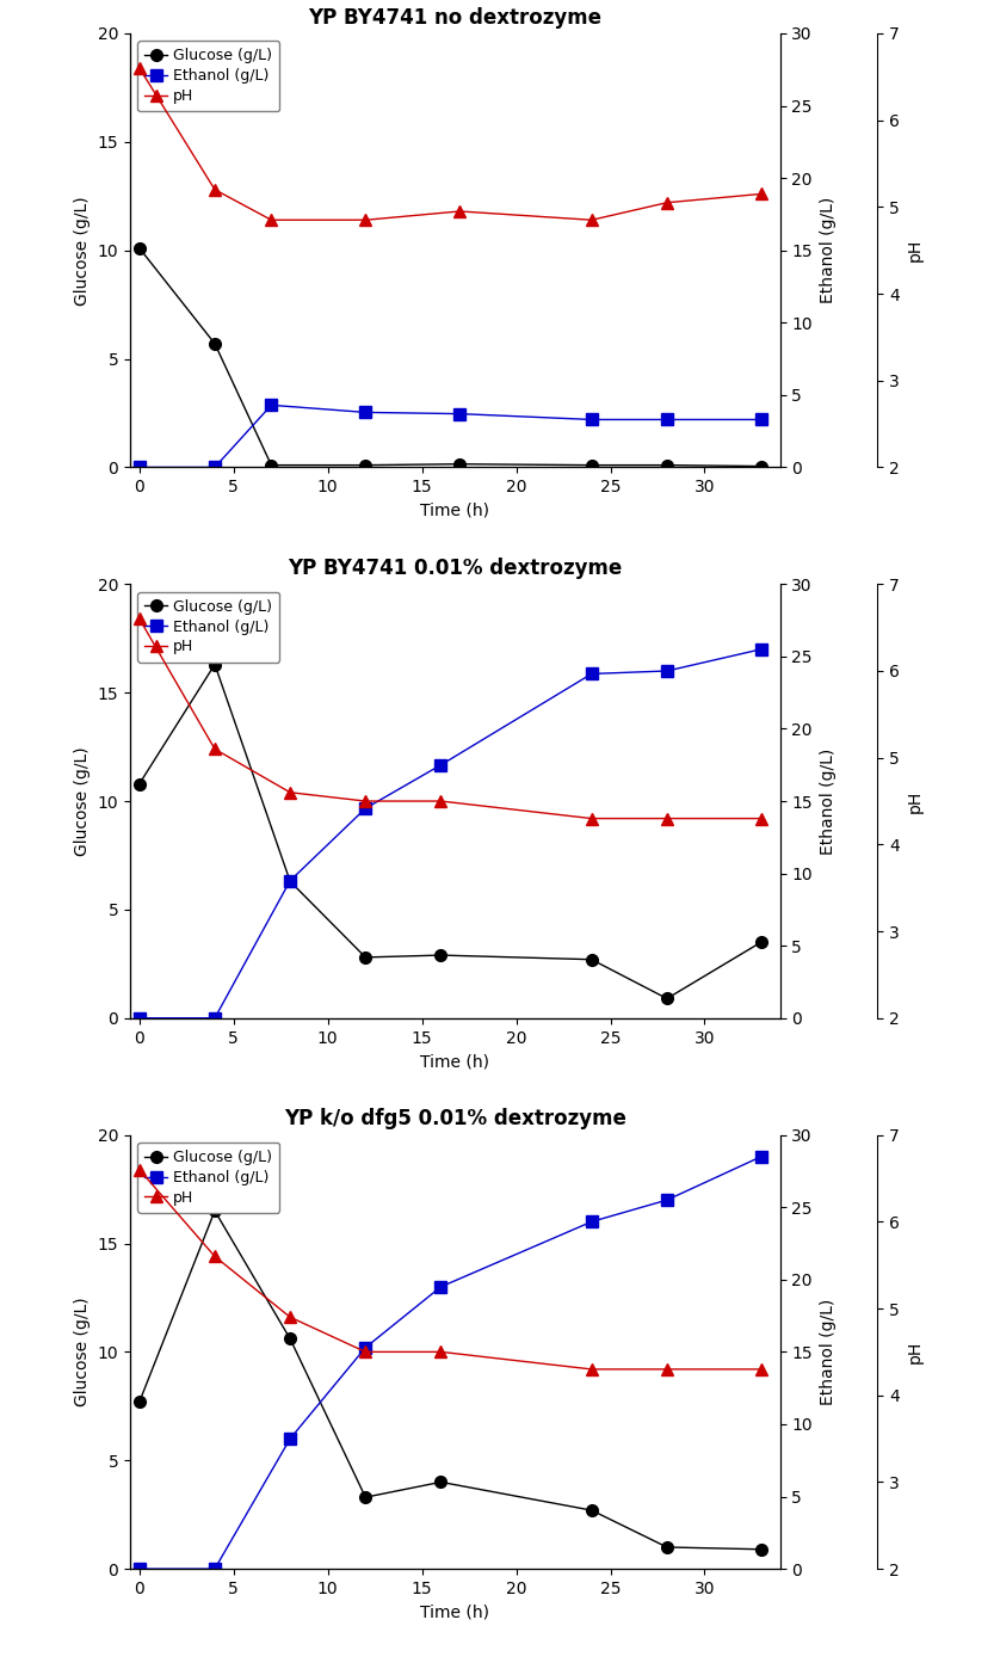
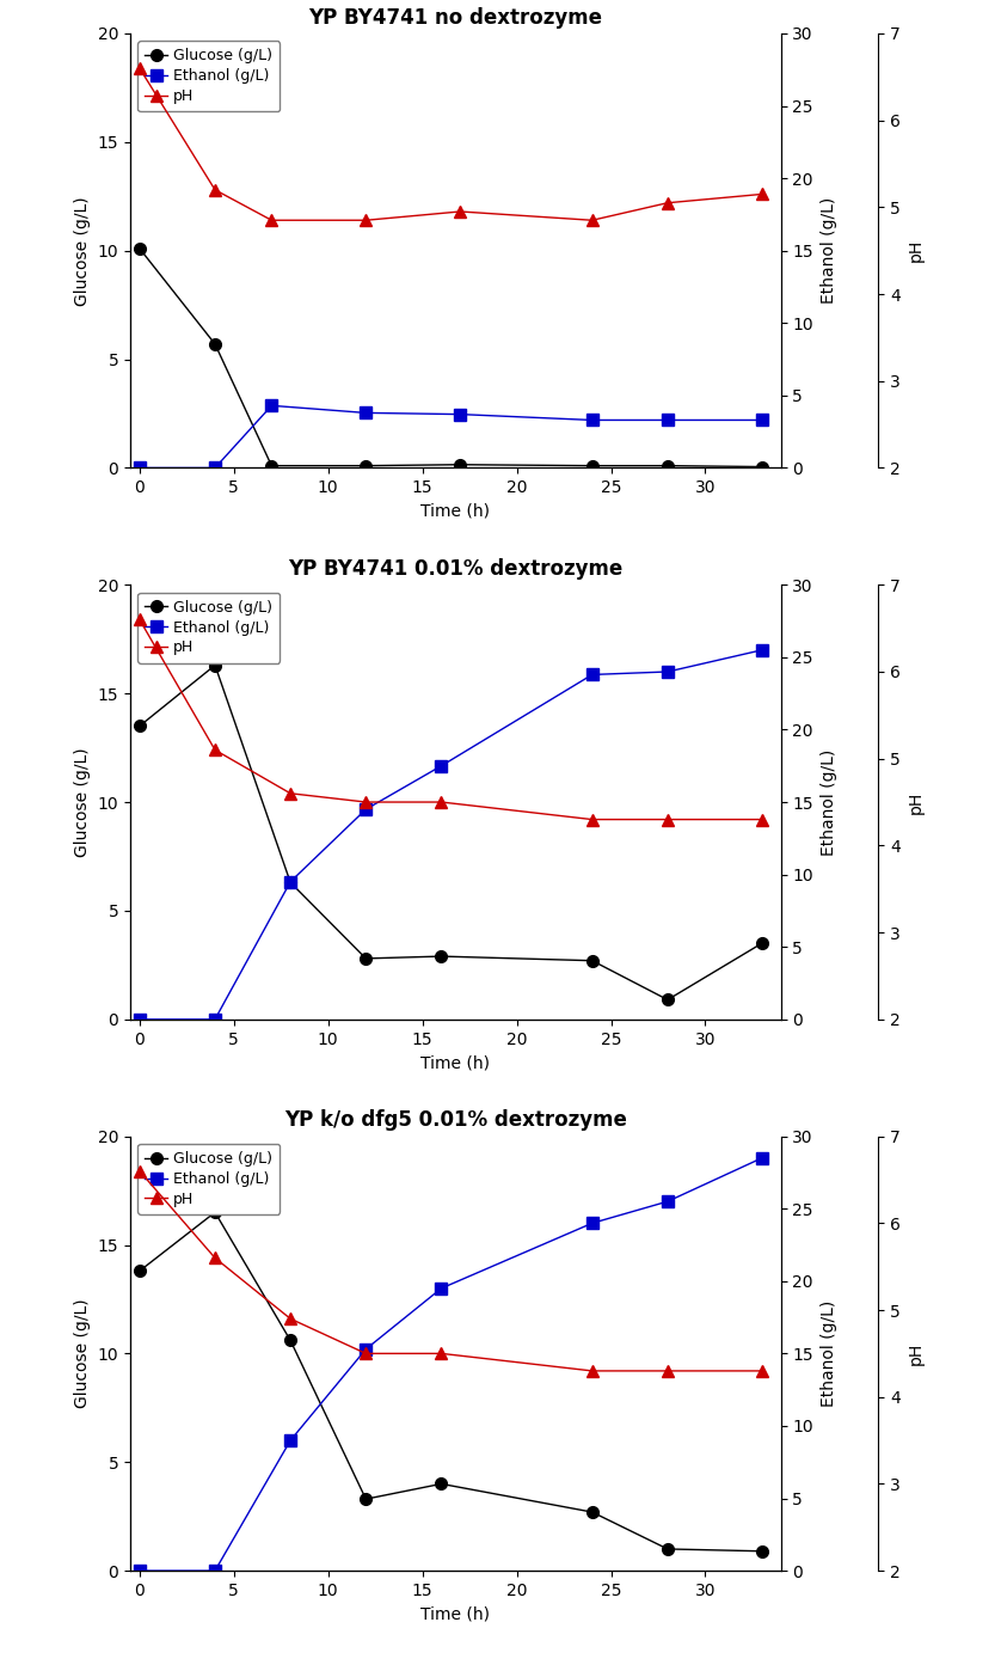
YP BY4741 0.01% dextrozyme/Glucose (g/L)/0: 10.8 -> 13.5
YP k/o dfg5 0.01% dextrozyme/Glucose (g/L)/0: 7.7 -> 13.8
